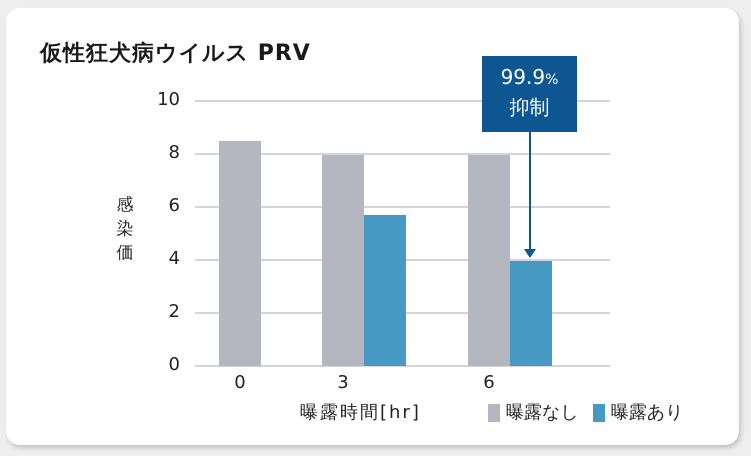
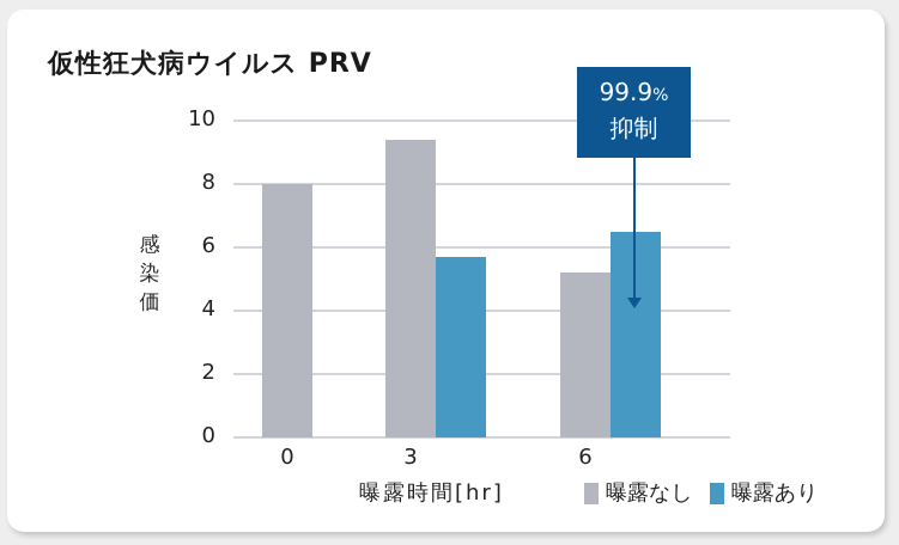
曝露なし/0: 8.5 -> 8.0
曝露なし/3: 8.0 -> 9.4
曝露なし/6: 8.0 -> 5.2
曝露あり/6: 4.0 -> 6.5
